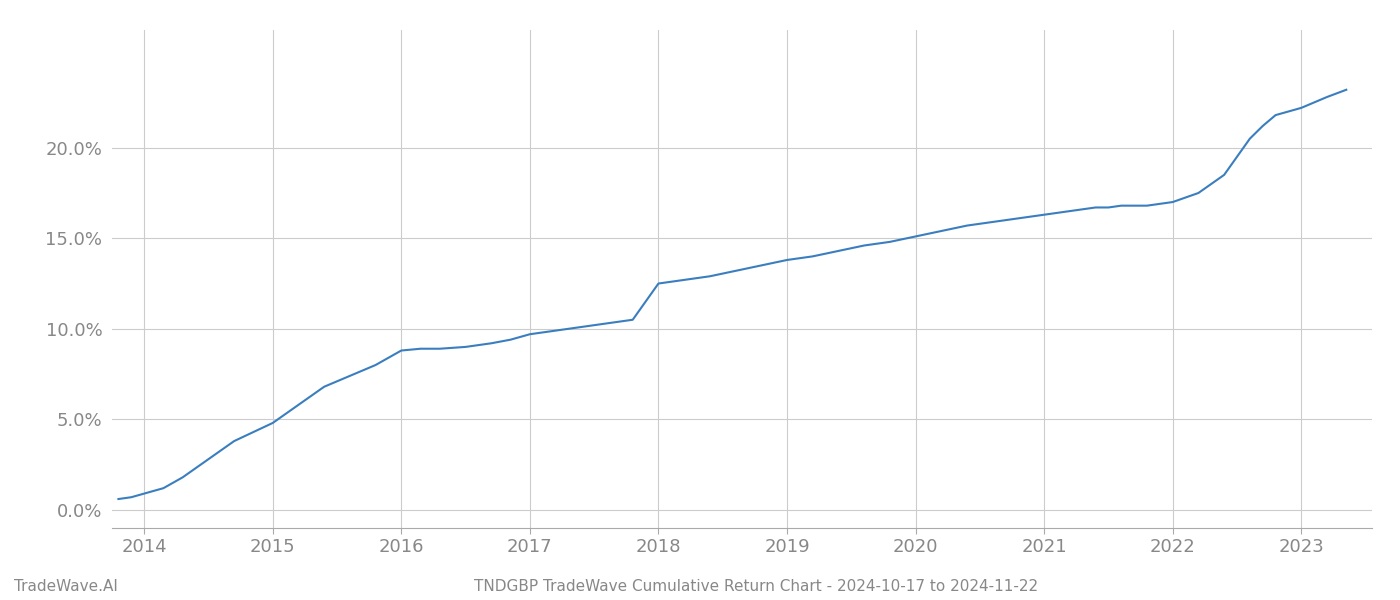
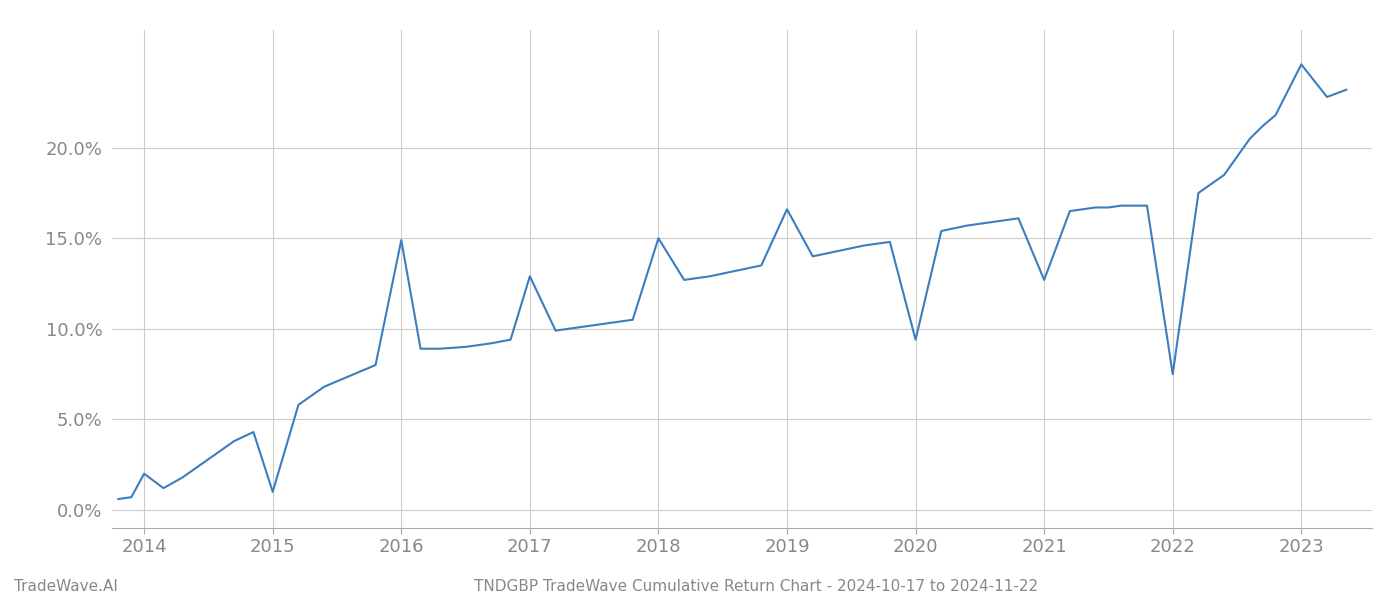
2014: 0.9% -> 2.0%
2015: 4.8% -> 1.0%
2016: 8.8% -> 14.9%
2017: 9.7% -> 12.9%
2018: 12.5% -> 15.0%
2019: 13.8% -> 16.6%
2020: 15.1% -> 9.4%
2021: 16.3% -> 12.7%
2022: 17.0% -> 7.5%
2023: 22.2% -> 24.6%
